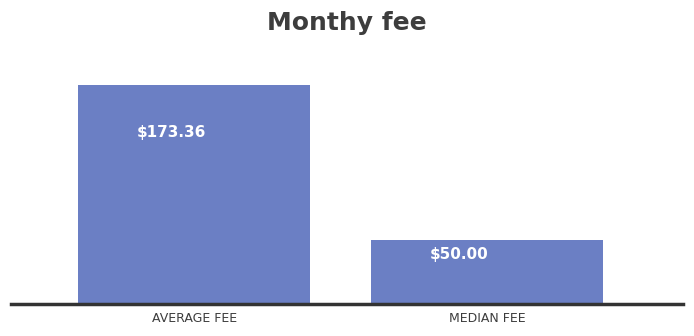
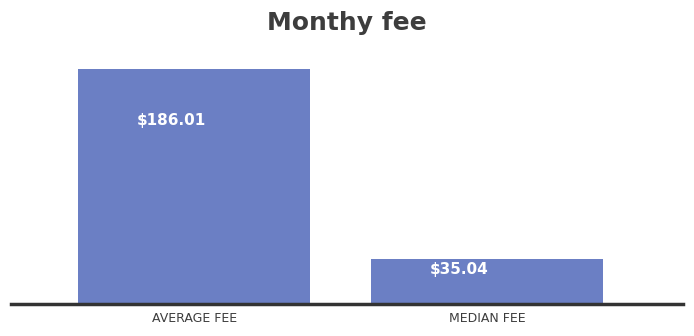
AVERAGE FEE: $173.36 -> $186.01
MEDIAN FEE: $50.00 -> $35.04
